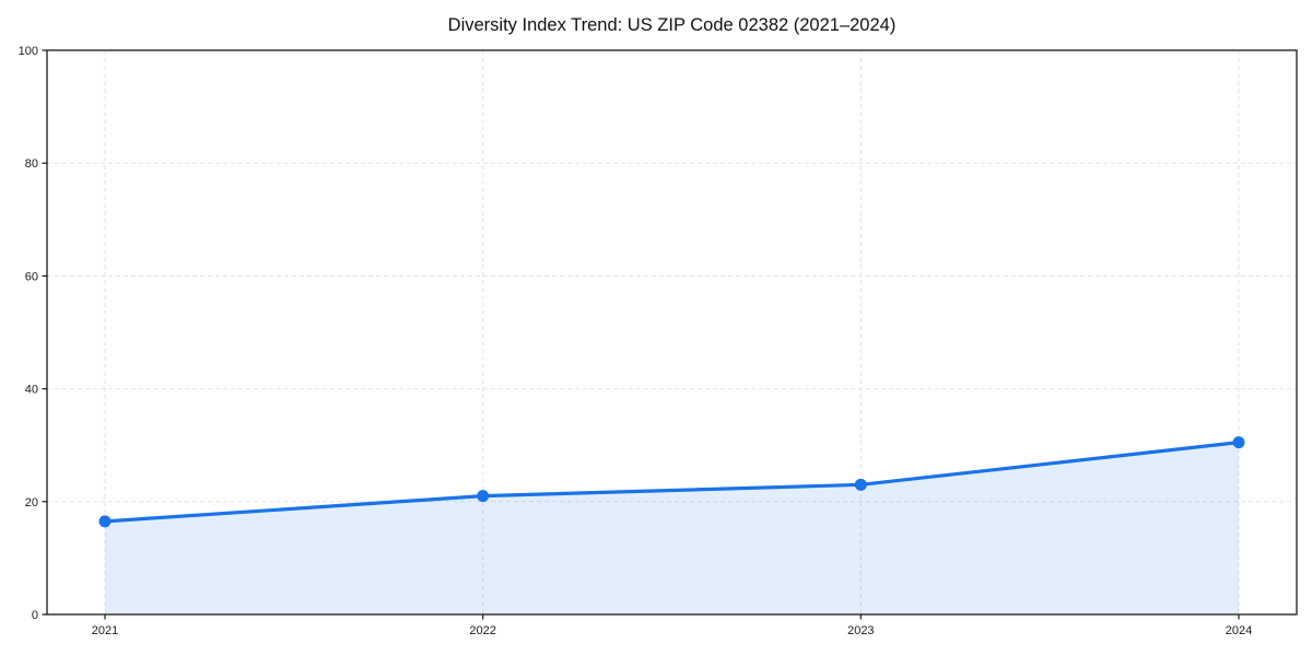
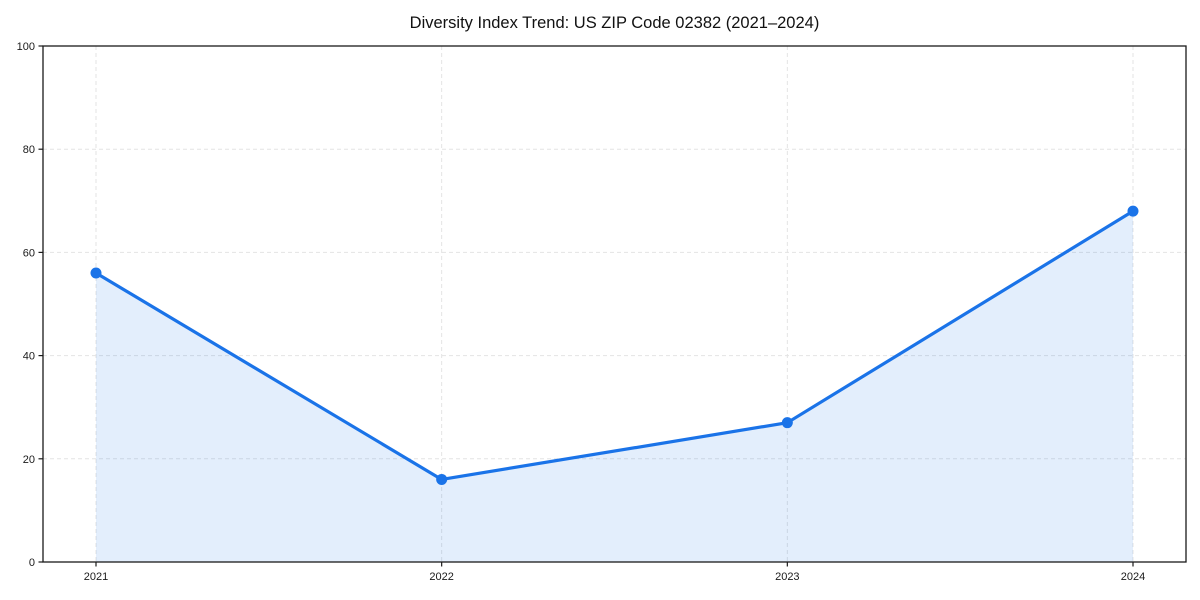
2021: 16 -> 56
2022: 21 -> 16
2023: 23 -> 27
2024: 30 -> 68
